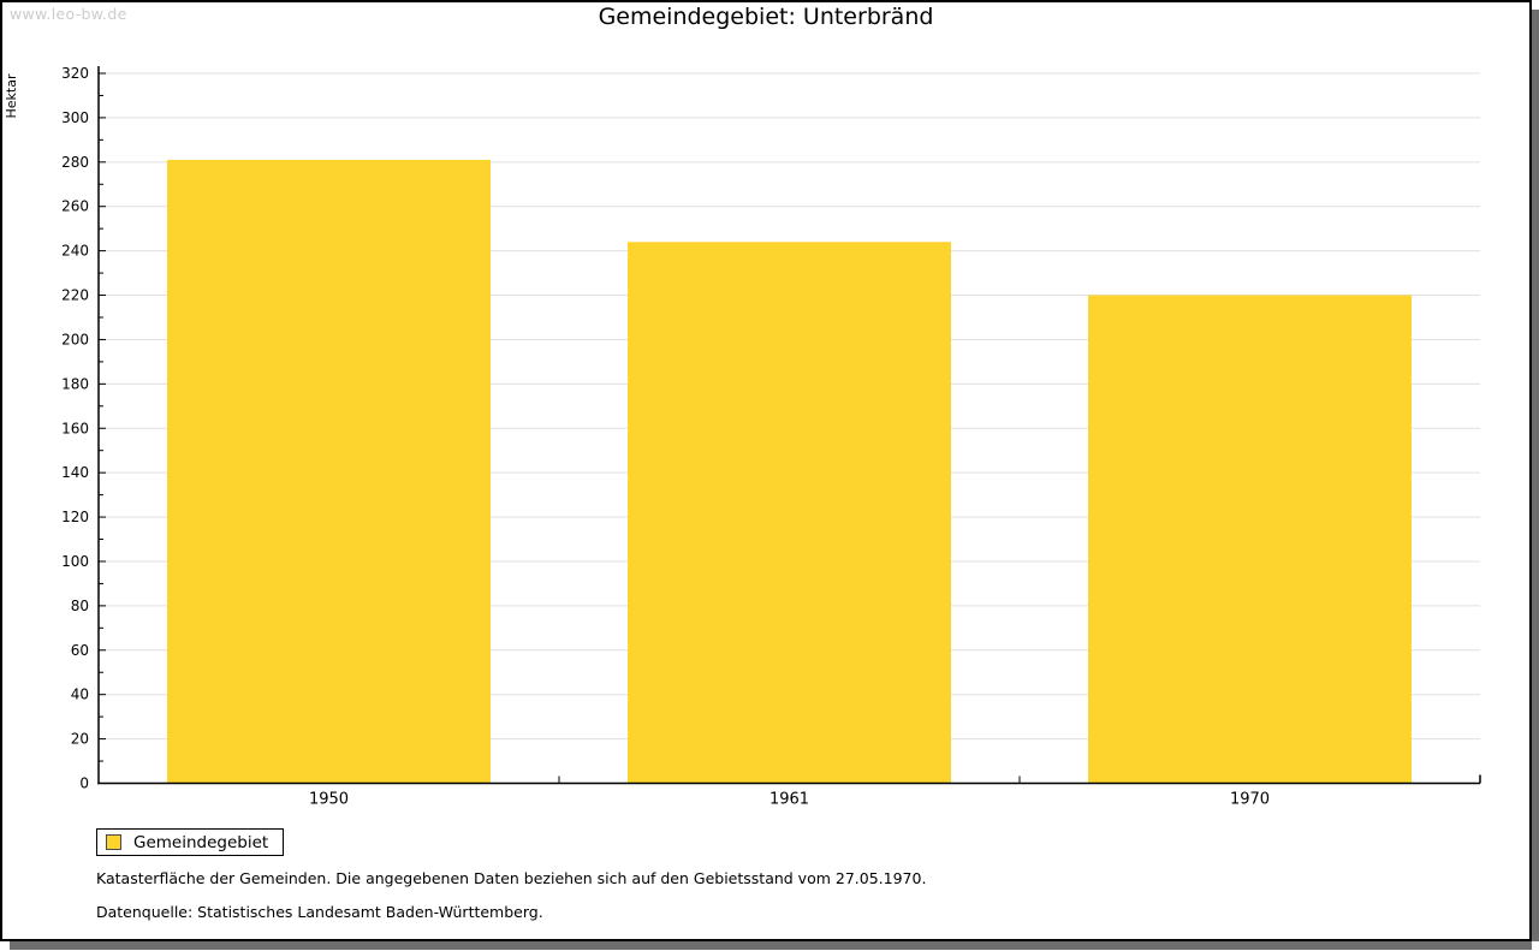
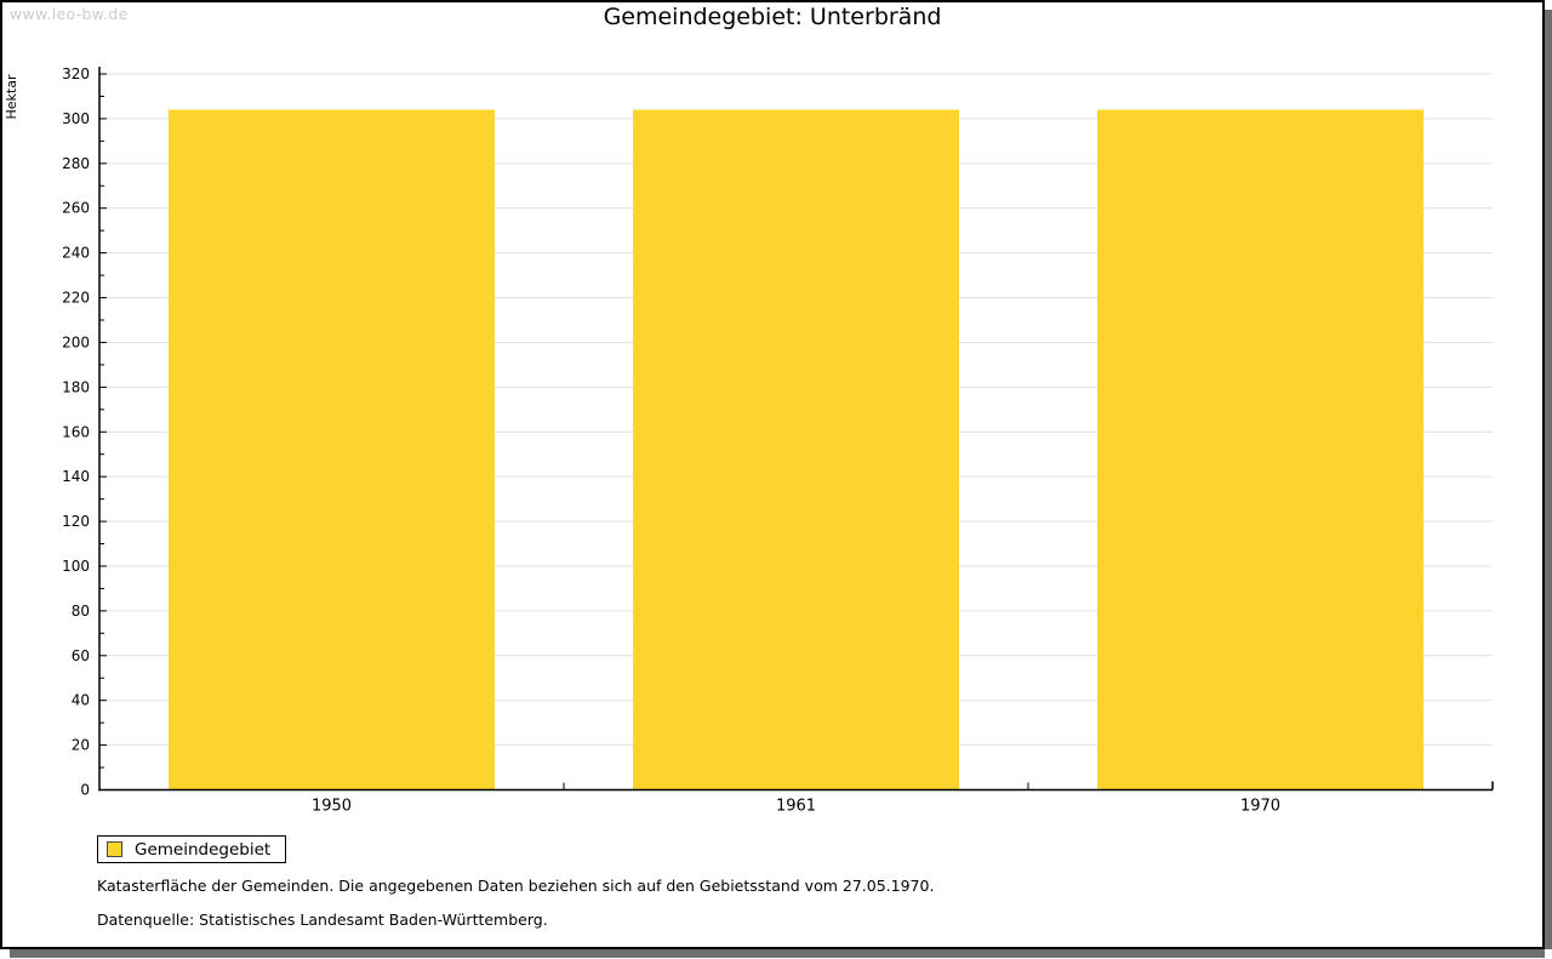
1950: 281 -> 304
1961: 244 -> 304
1970: 220 -> 304
